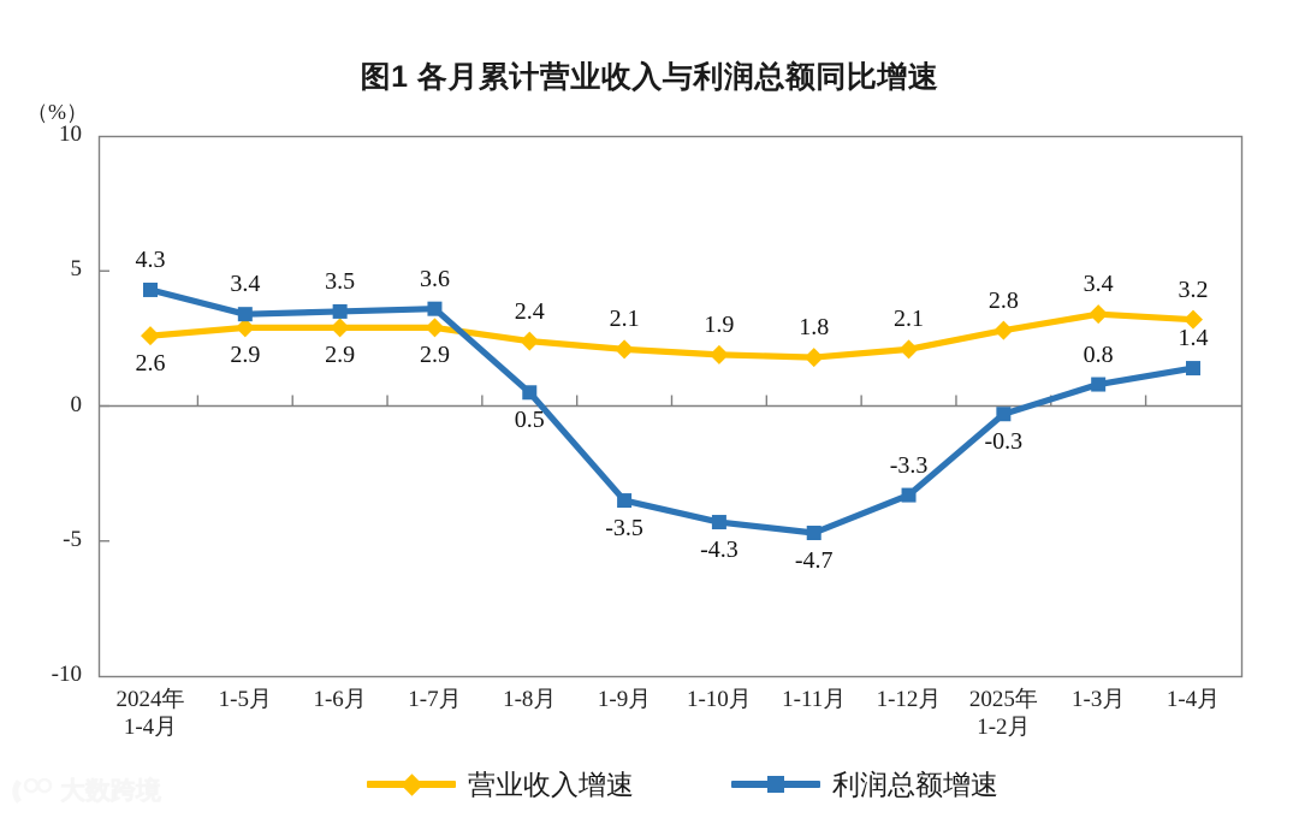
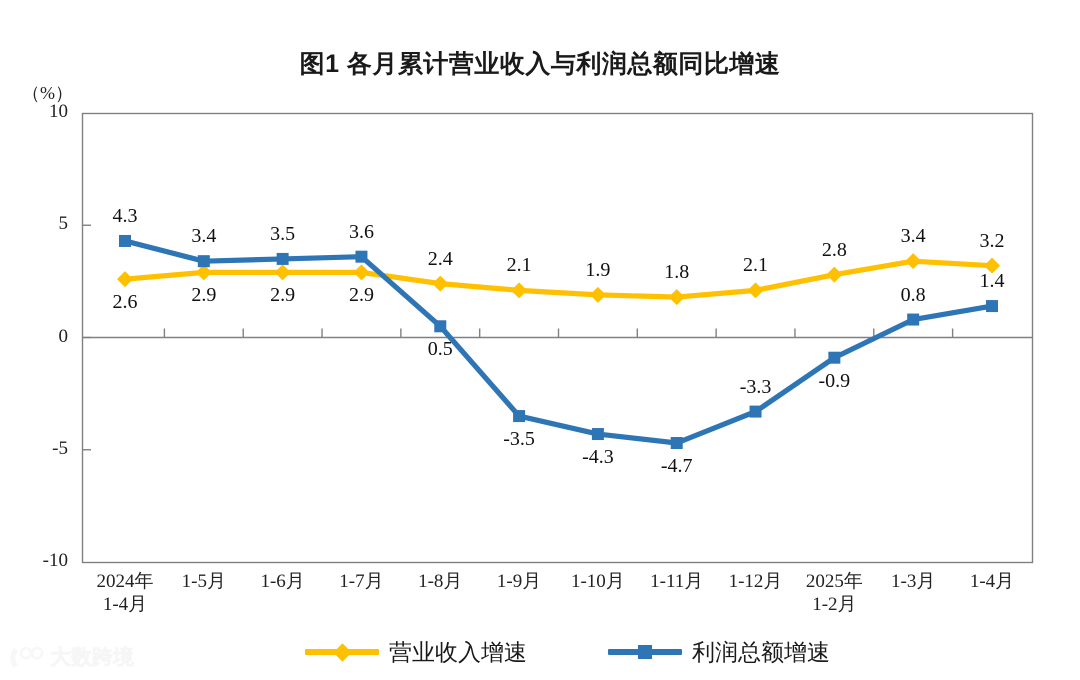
利润总额增速/2025年 1-2月: -0.3 -> -0.9
